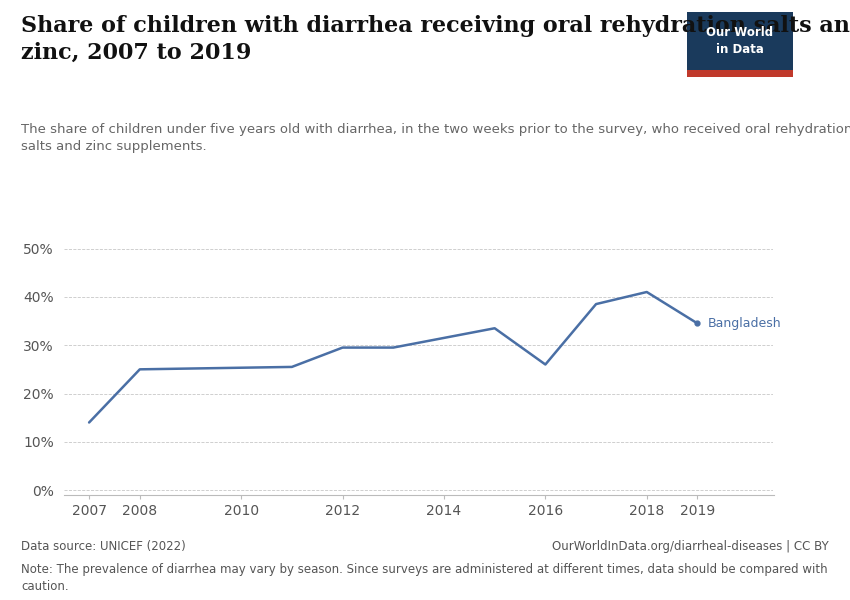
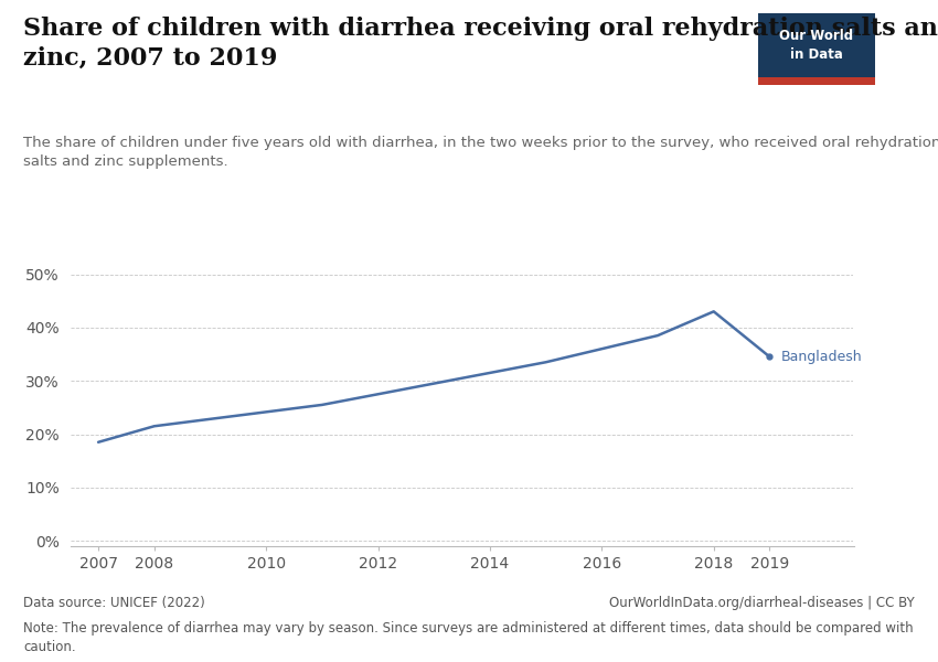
2007: 14.0% -> 18.5%
2008: 25.0% -> 21.5%
2012: 29.5% -> 27.5%
2016: 26.0% -> 36.0%
2018: 41.0% -> 43.0%
